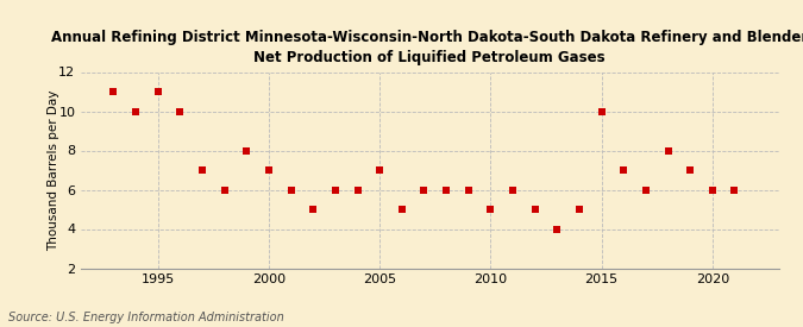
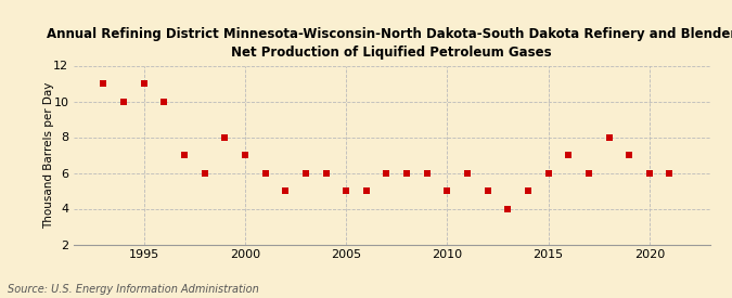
2005: 7 -> 5
2015: 10 -> 6
